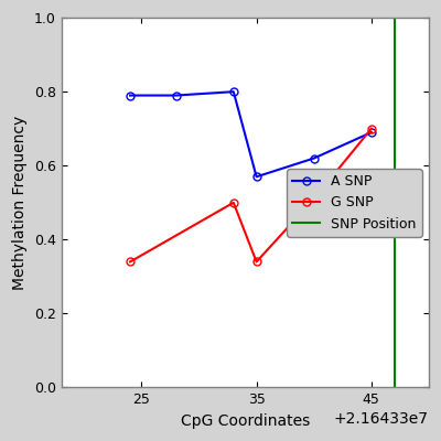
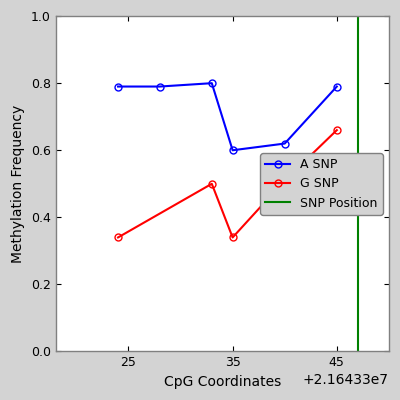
A SNP/35: 0.57 -> 0.60
A SNP/45: 0.69 -> 0.79
G SNP/45: 0.70 -> 0.66
